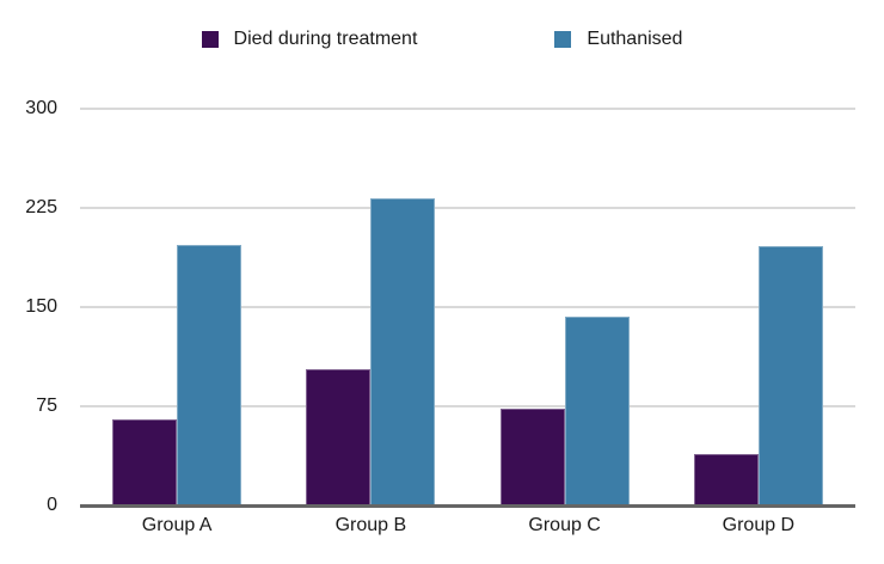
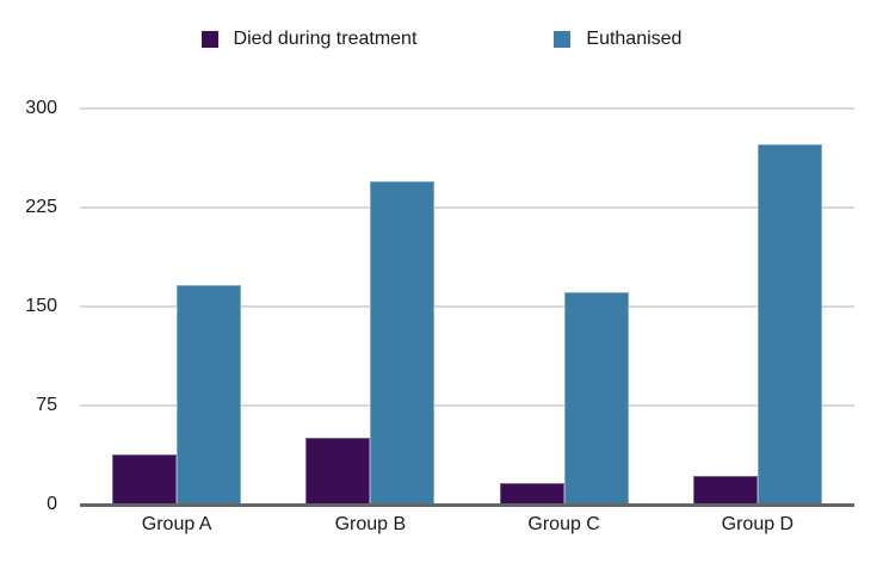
Died during treatment/Group A: 65 -> 38
Euthanised/Group A: 197 -> 166
Died during treatment/Group B: 103 -> 51
Euthanised/Group B: 232 -> 245
Died during treatment/Group C: 73 -> 16
Euthanised/Group C: 143 -> 161
Died during treatment/Group D: 39 -> 22
Euthanised/Group D: 196 -> 273
